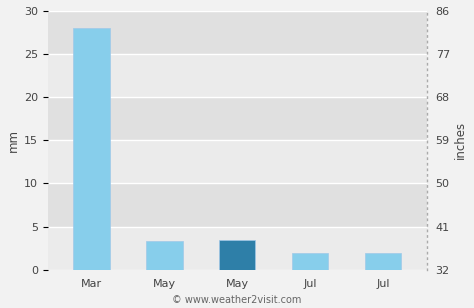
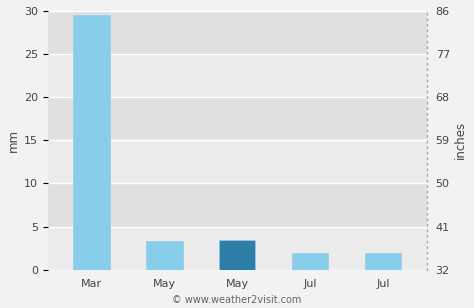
Mar: 28.0 -> 29.5
